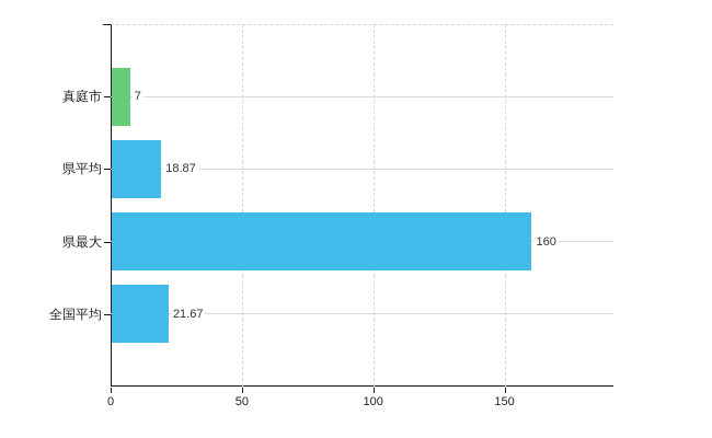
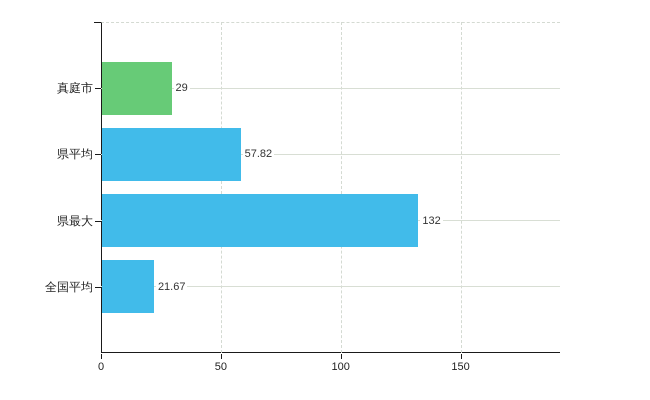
真庭市: 7 -> 29
県平均: 18.87 -> 57.82
県最大: 160 -> 132
